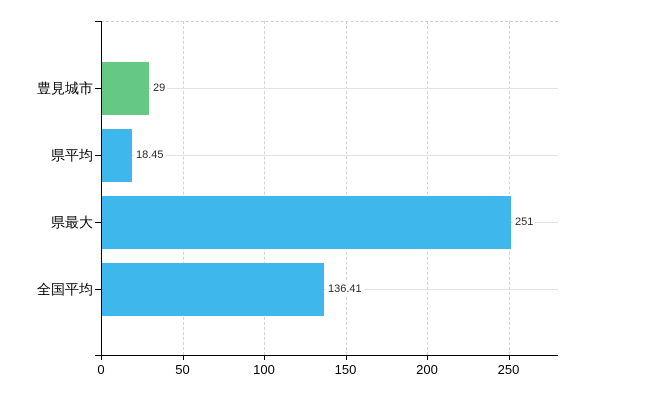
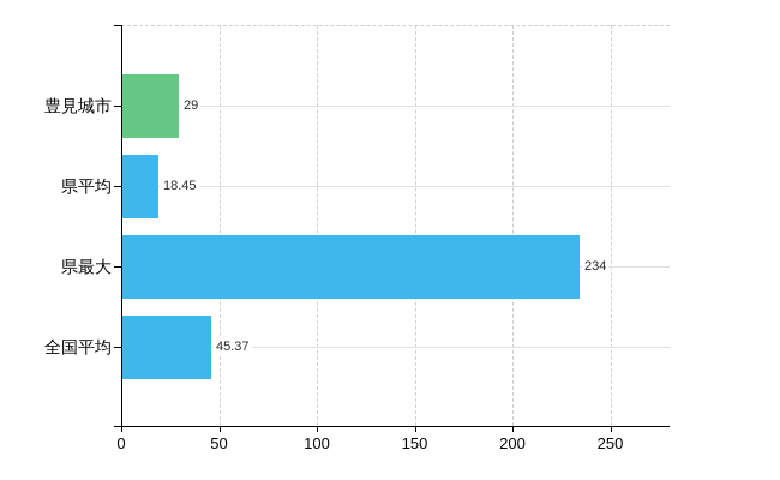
県最大: 251 -> 234
全国平均: 136.41 -> 45.37
